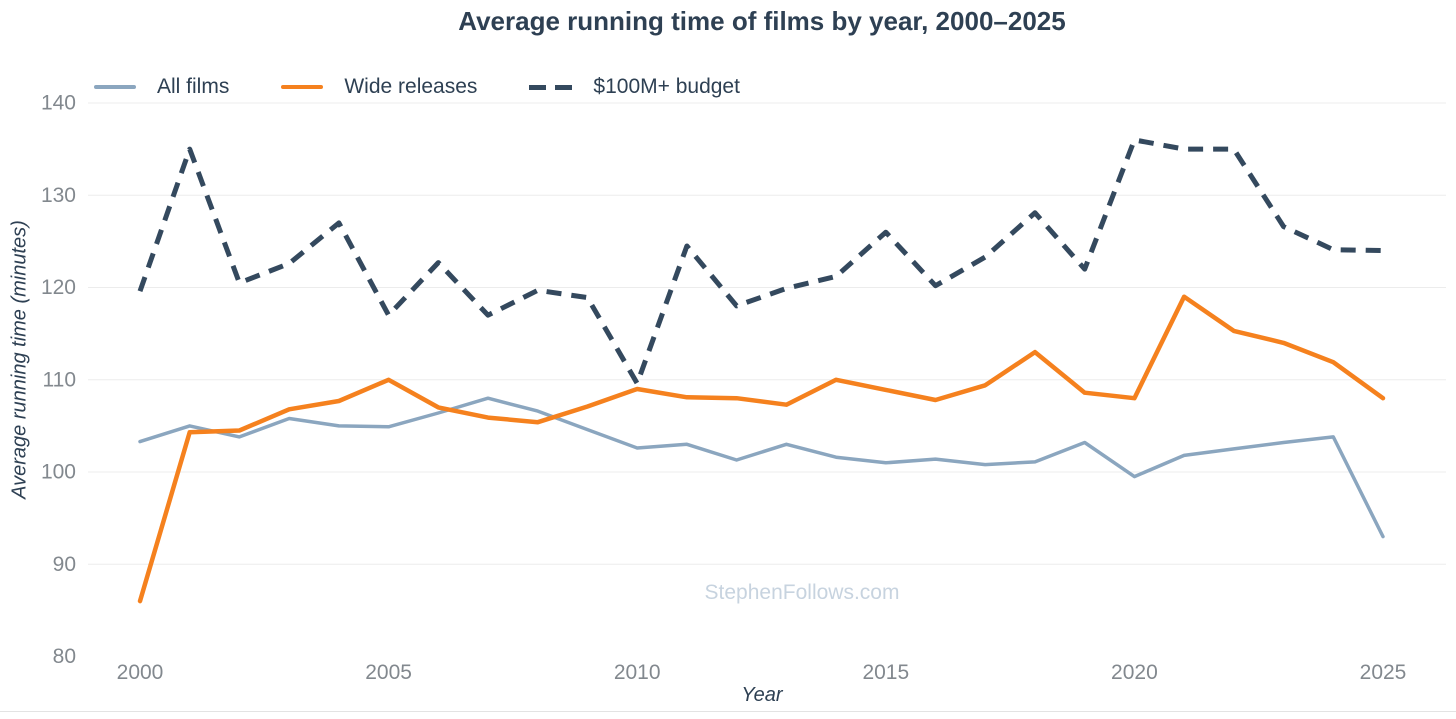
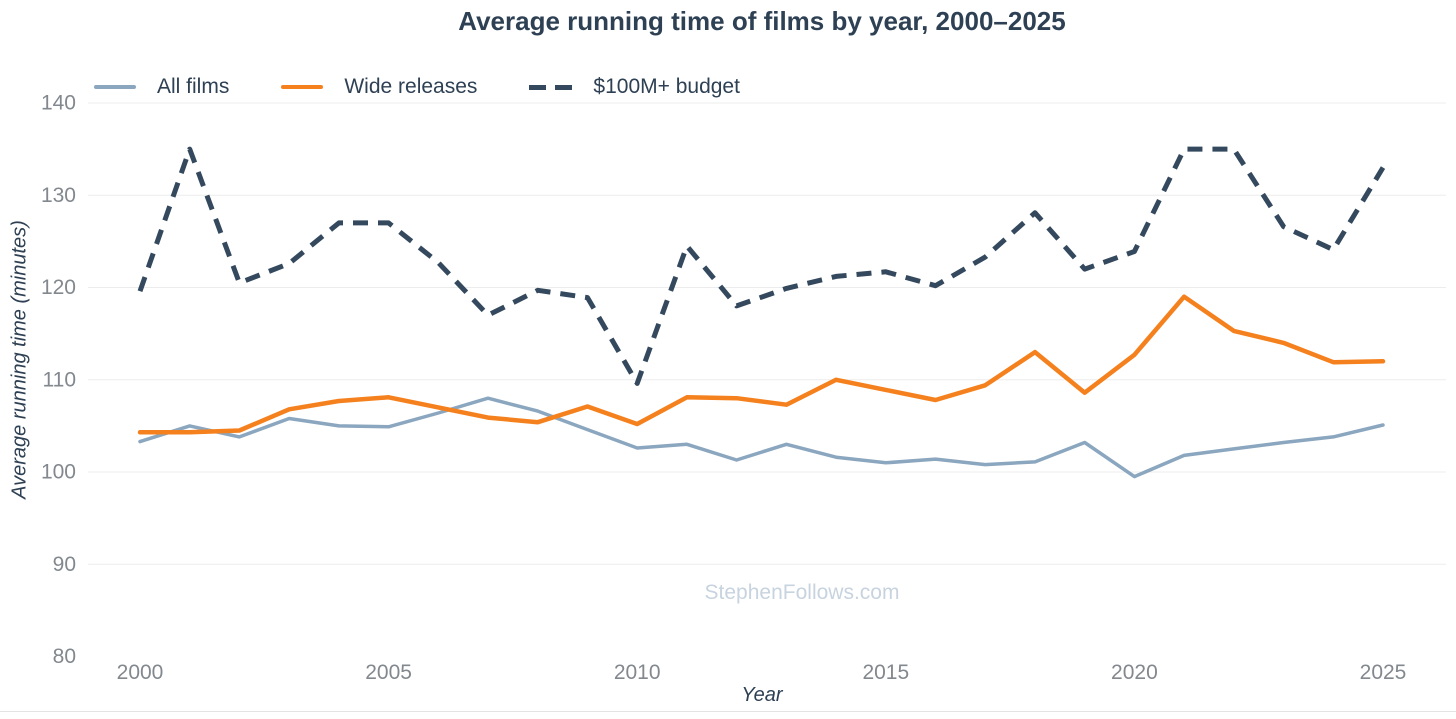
Wide releases/2000: 86 -> 104
Wide releases/2005: 110 -> 108
$100M+ budget/2005: 117 -> 127
Wide releases/2010: 109 -> 105
$100M+ budget/2015: 126 -> 122
Wide releases/2020: 108 -> 113
$100M+ budget/2020: 136 -> 124
All films/2025: 93 -> 105
Wide releases/2025: 108 -> 112
$100M+ budget/2025: 124 -> 133
